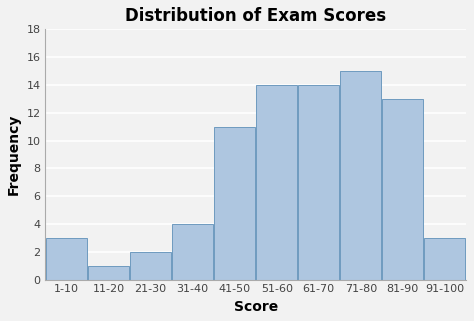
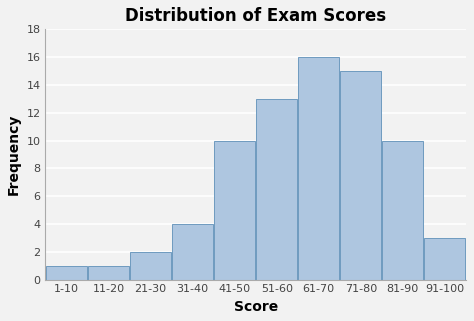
1-10: 3 -> 1
41-50: 11 -> 10
51-60: 14 -> 13
61-70: 14 -> 16
81-90: 13 -> 10
